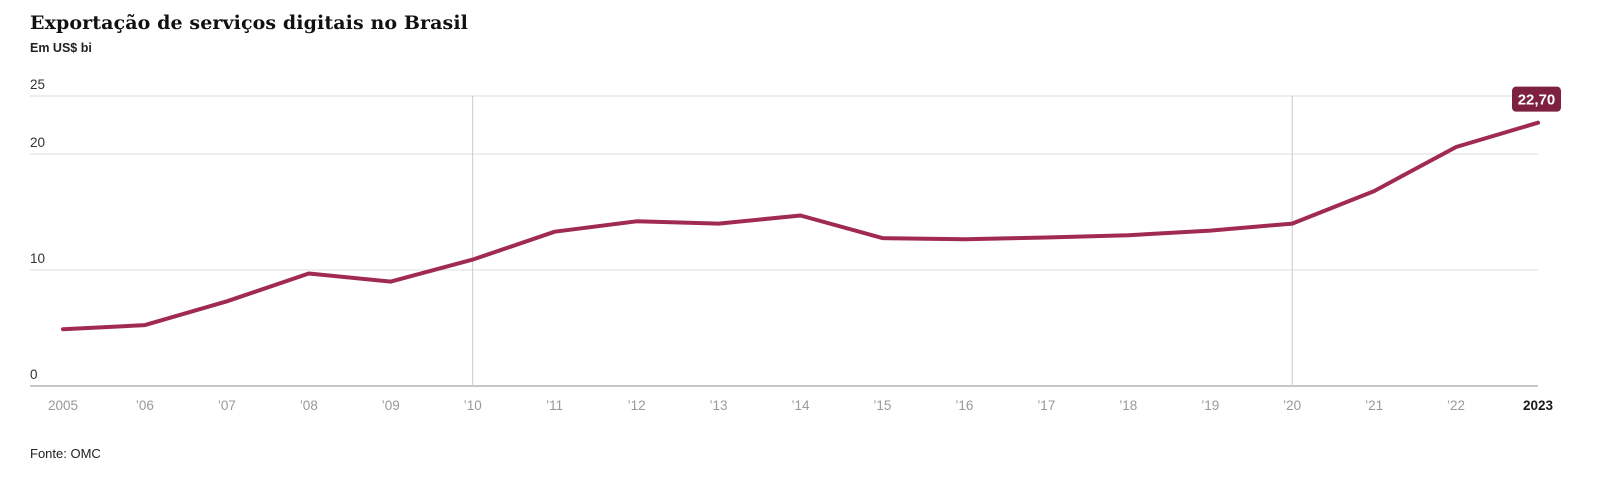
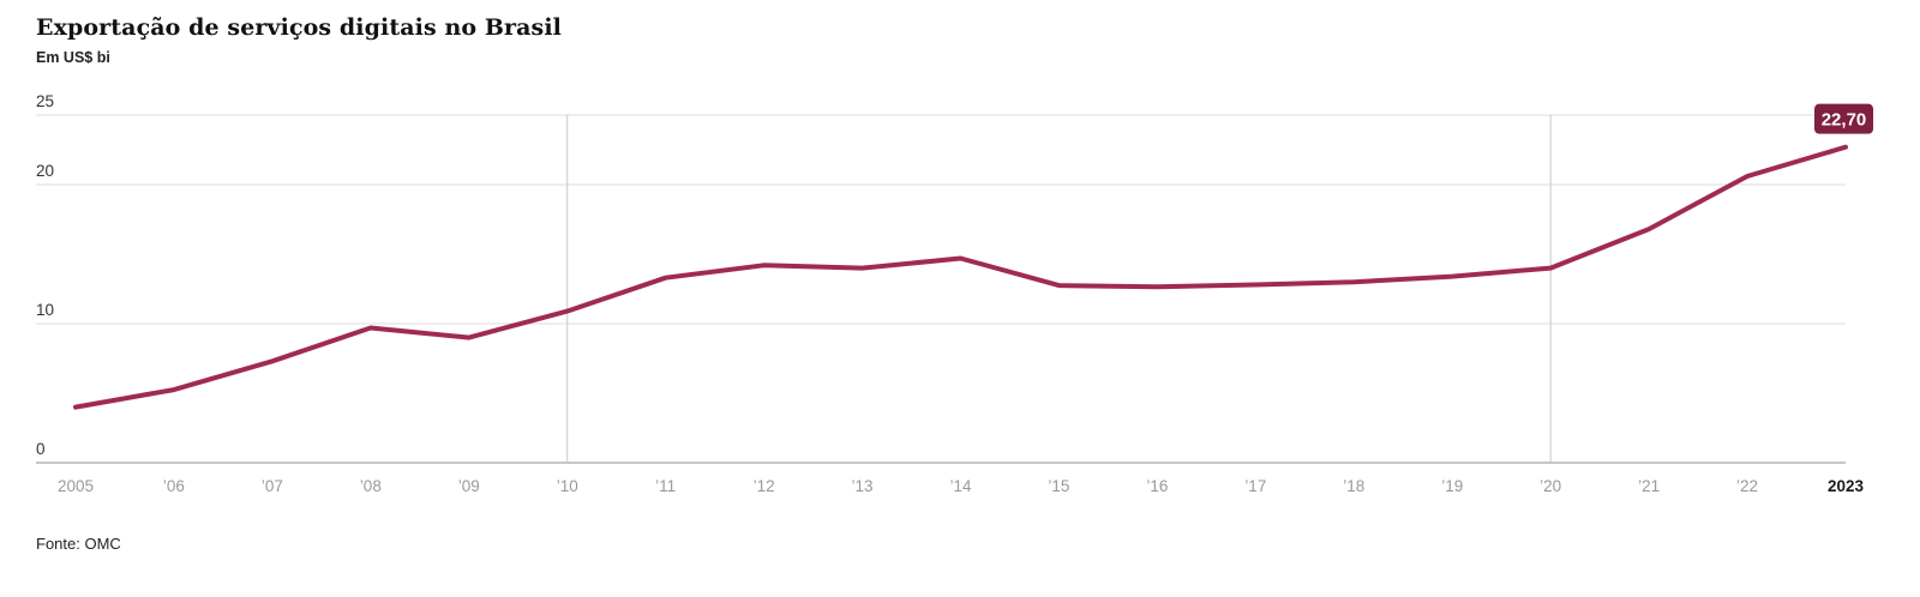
2005: 4.9 -> 4.0
